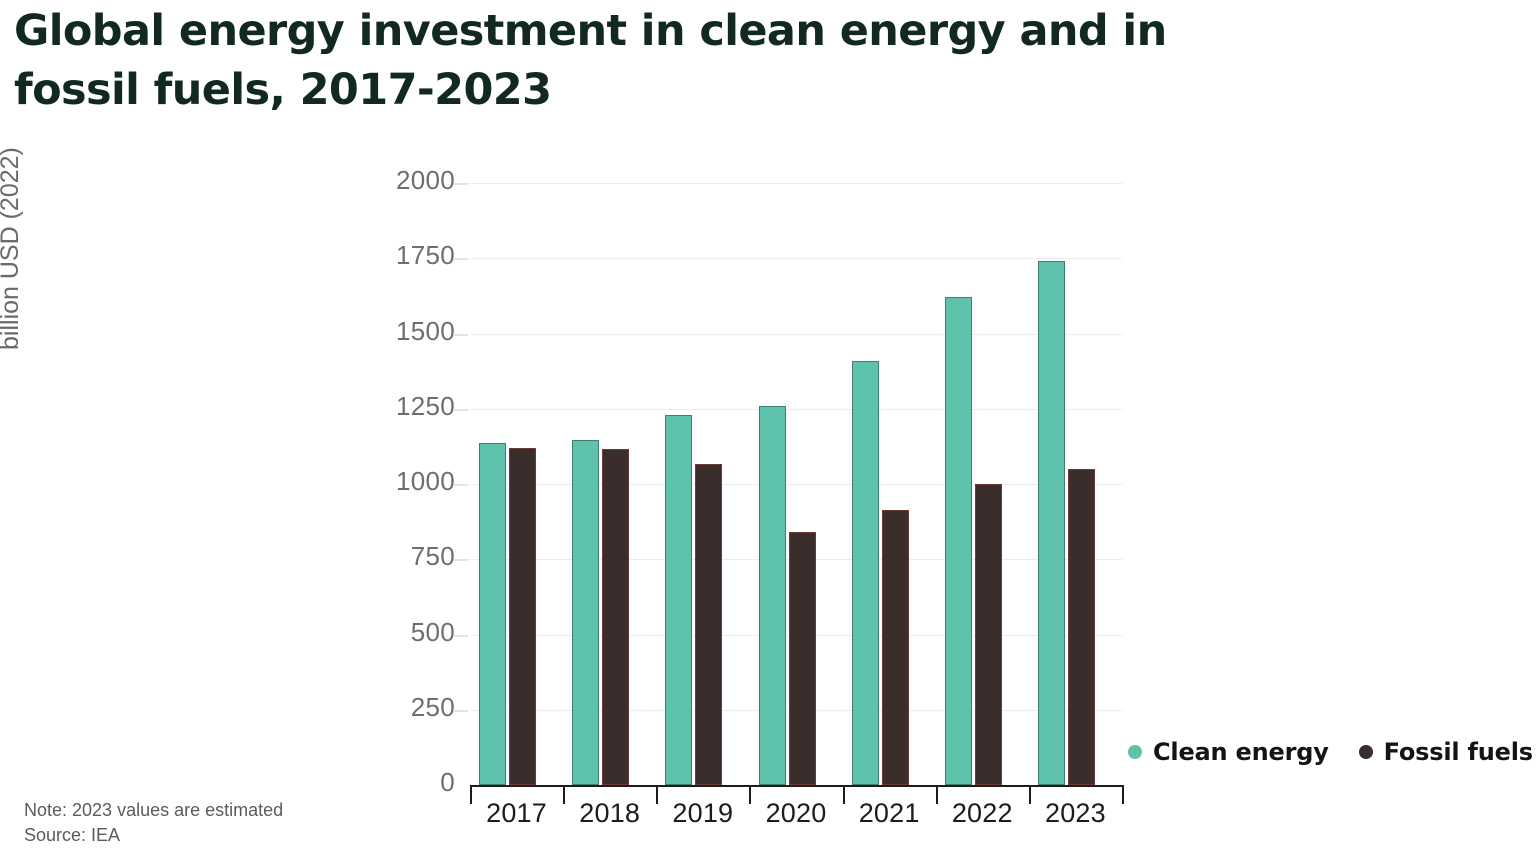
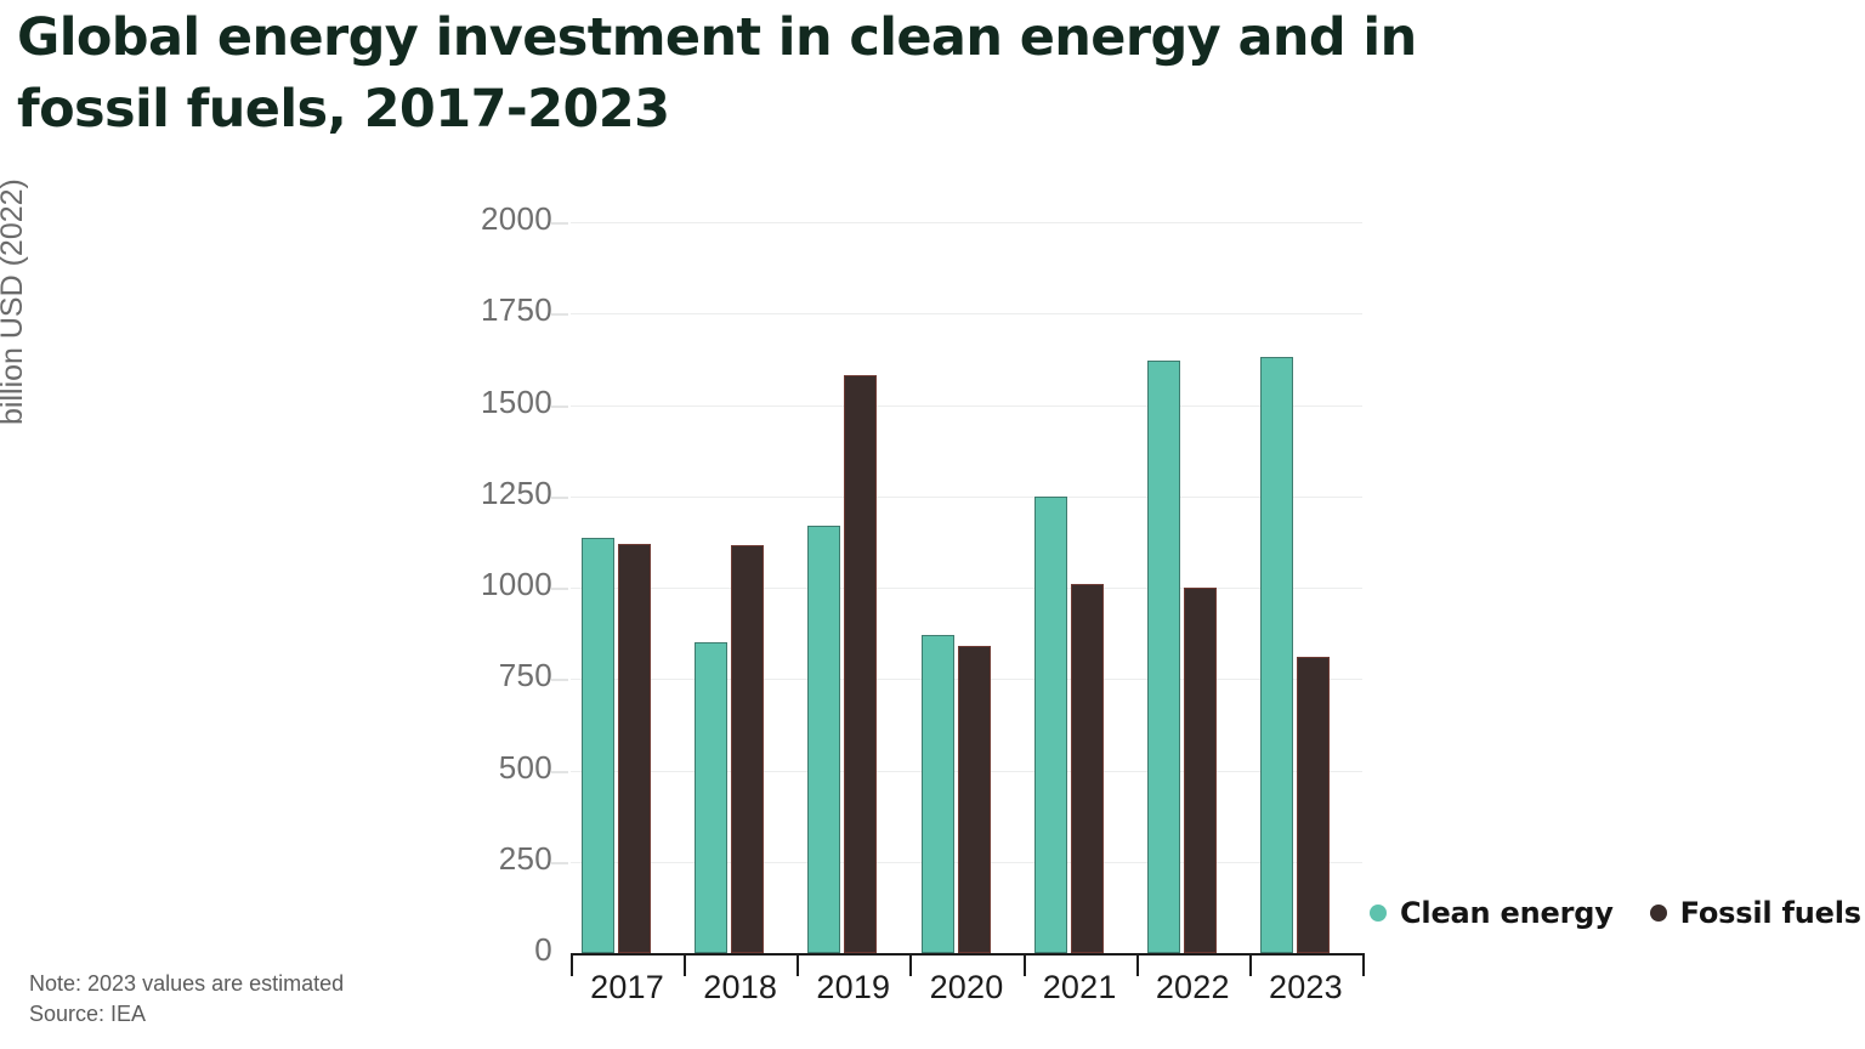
Clean energy/2018: 1140 -> 850
Clean energy/2019: 1230 -> 1170
Fossil fuels/2019: 1060 -> 1580
Clean energy/2020: 1260 -> 870
Clean energy/2021: 1410 -> 1250
Fossil fuels/2021: 920 -> 1010
Clean energy/2023: 1740 -> 1630
Fossil fuels/2023: 1050 -> 810
